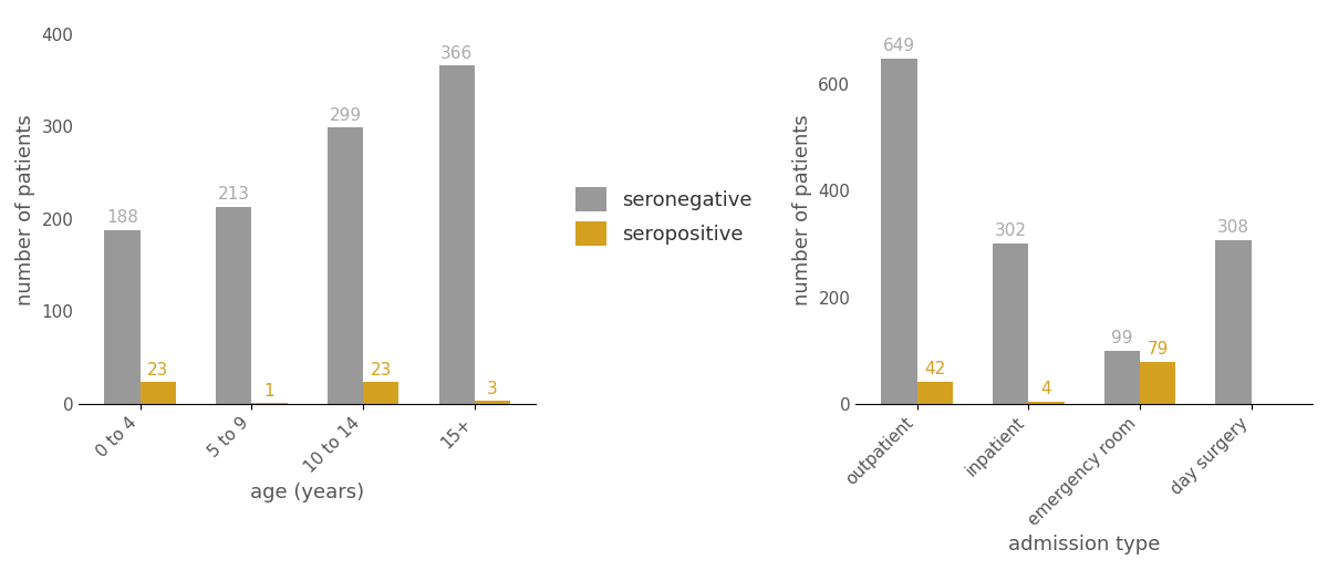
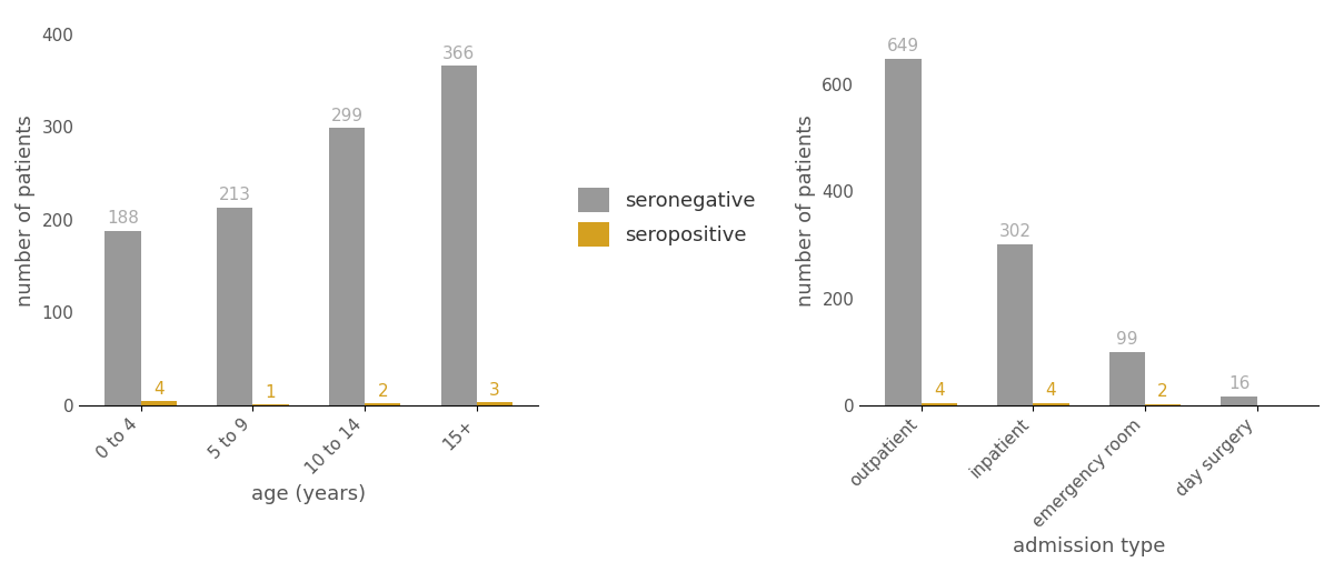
seropositive/0 to 4: 23 -> 4
seropositive/10 to 14: 23 -> 2
seropositive/outpatient: 42 -> 4
seropositive/emergency room: 79 -> 2
seronegative/day surgery: 308 -> 16
